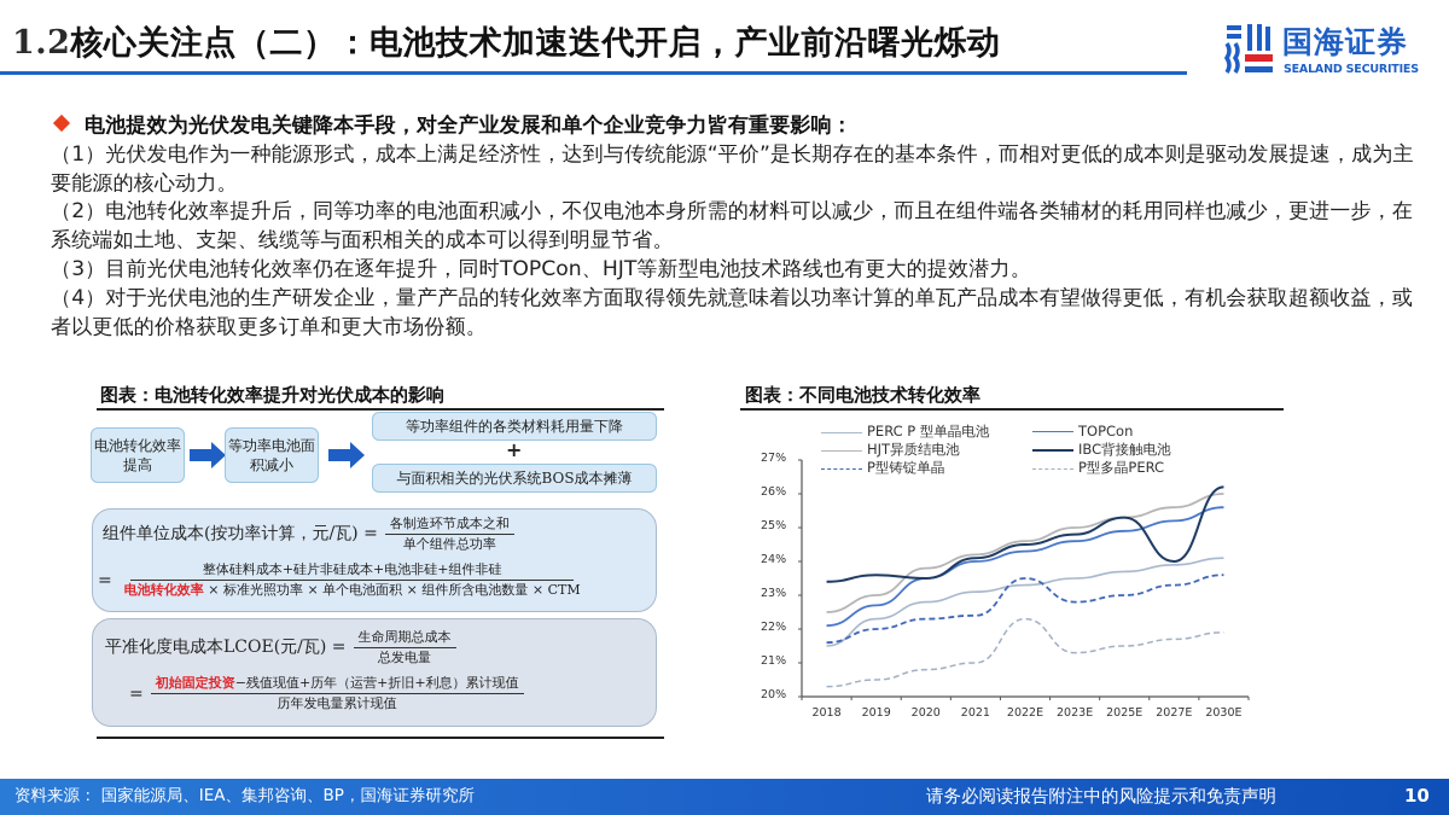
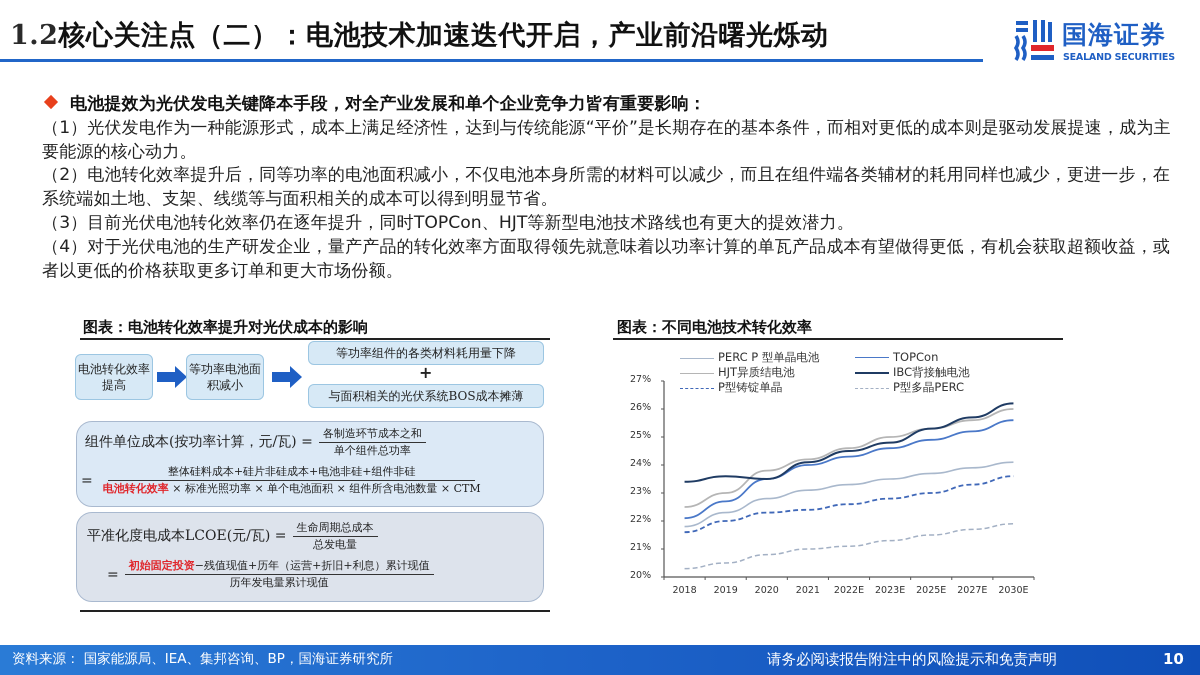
PERC P 型单晶电池/2018: 21.5% -> 21.8%
P型铸锭单晶/2022E: 23.5% -> 22.6%
P型多晶PERC/2022E: 22.3% -> 21.1%
IBC背接触电池/2027E: 24.0% -> 25.7%
